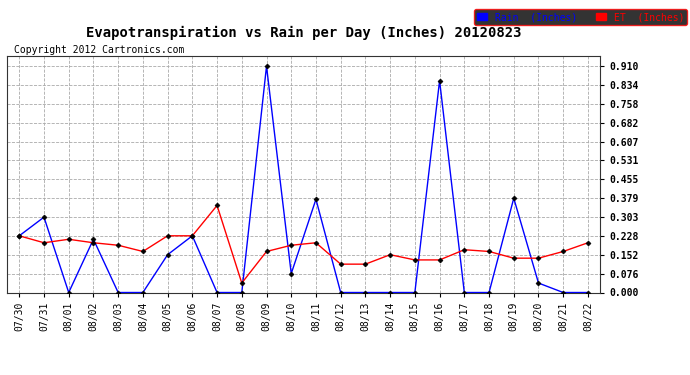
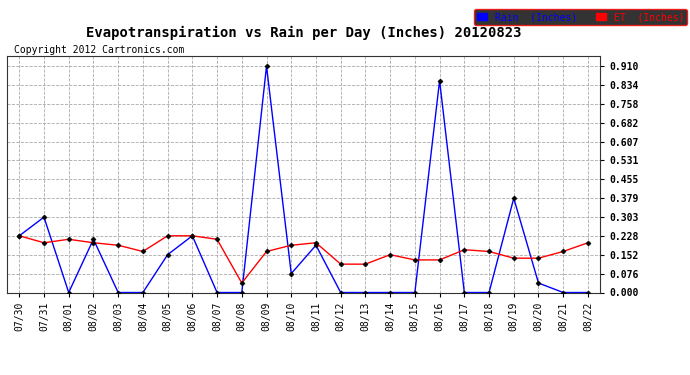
ET (Inches)/08/07: 0.350 -> 0.214
Rain (Inches)/08/11: 0.375 -> 0.190
